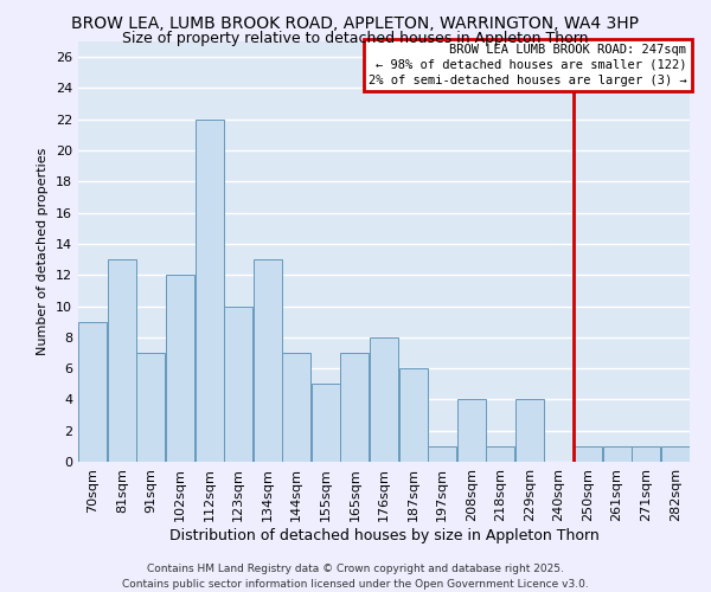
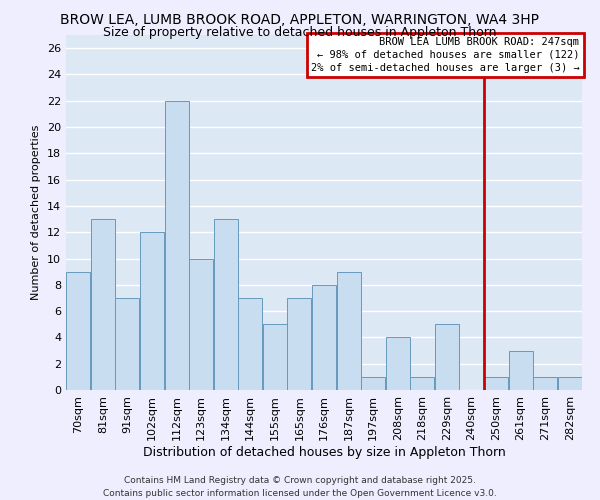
187sqm: 6 -> 9
229sqm: 4 -> 5
261sqm: 1 -> 3
